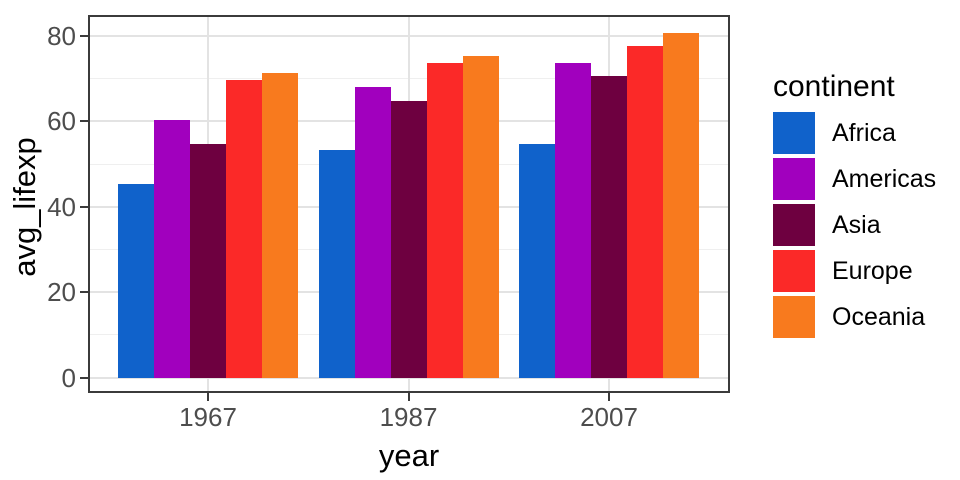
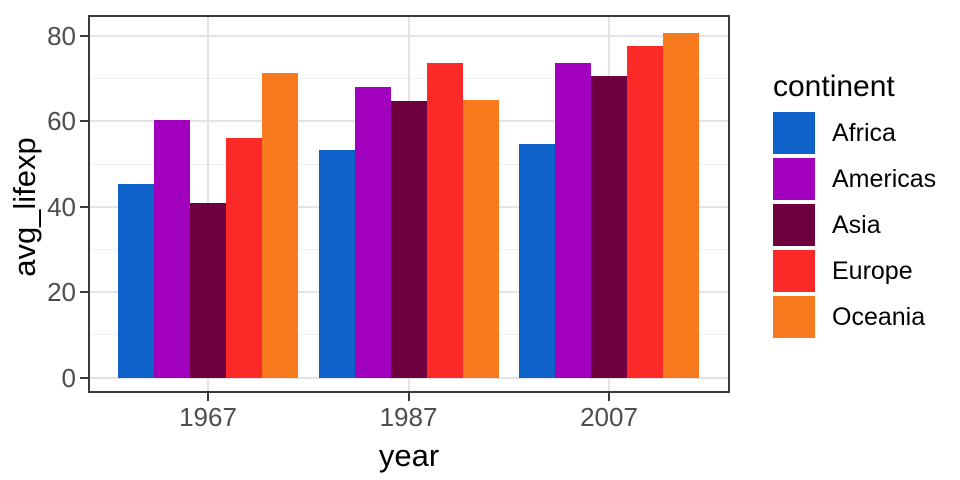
Asia/1967: 55 -> 41
Europe/1967: 70 -> 56
Oceania/1987: 75 -> 65
